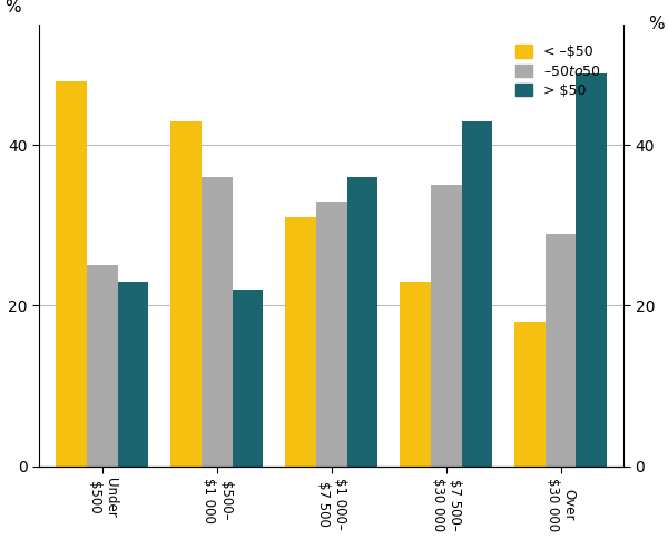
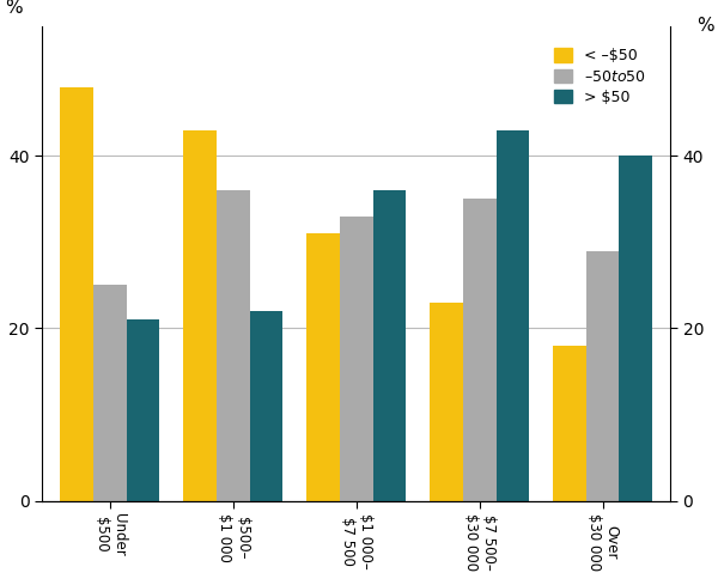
> $50/Under $500: 23 -> 21
> $50/Over $30 000: 49 -> 40
